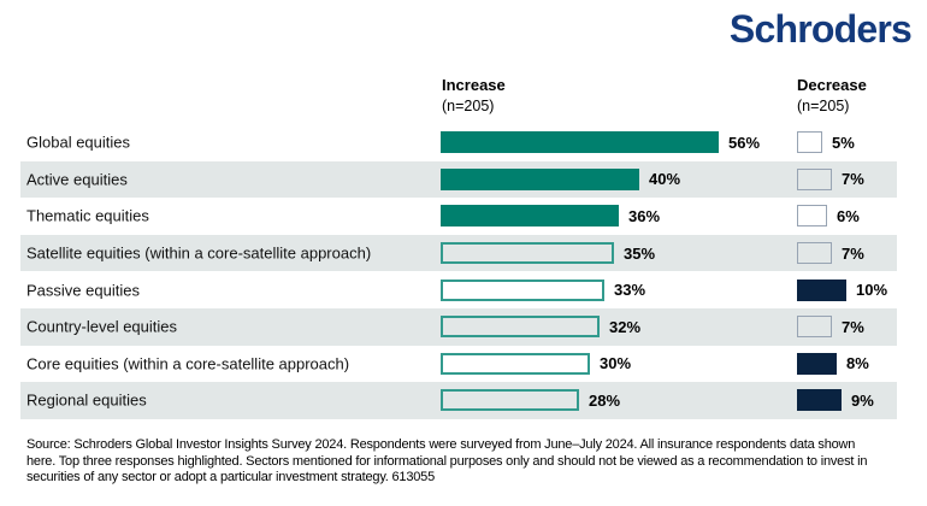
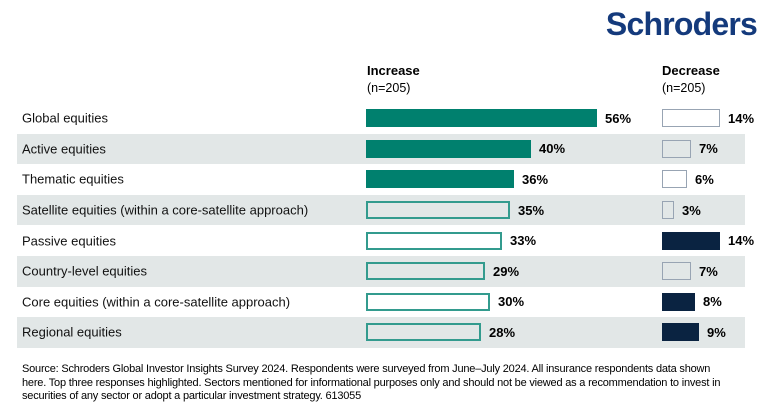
Decrease/Global equities: 5% -> 14%
Decrease/Satellite equities (within a core-satellite approach): 7% -> 3%
Decrease/Passive equities: 10% -> 14%
Increase/Country-level equities: 32% -> 29%
